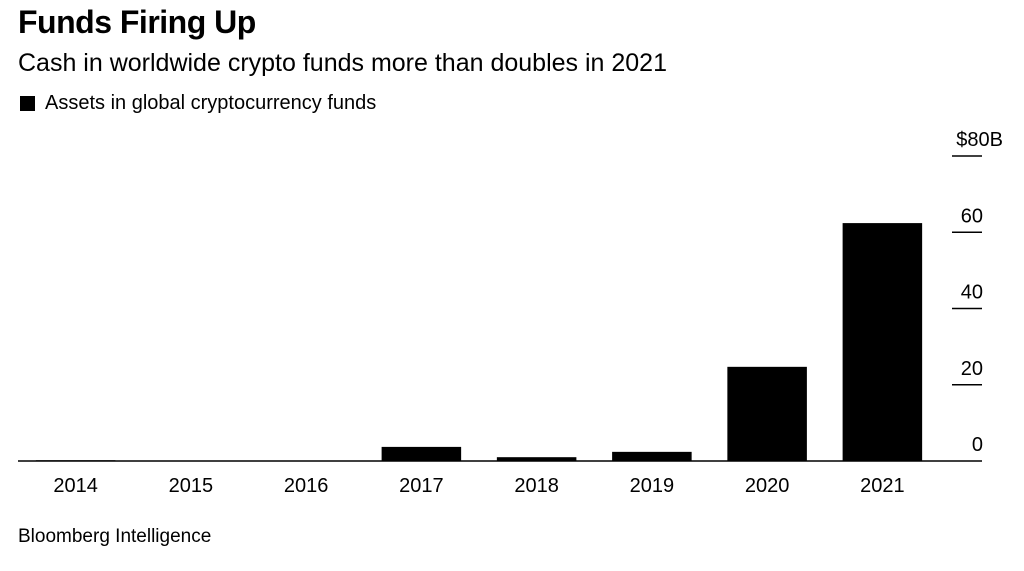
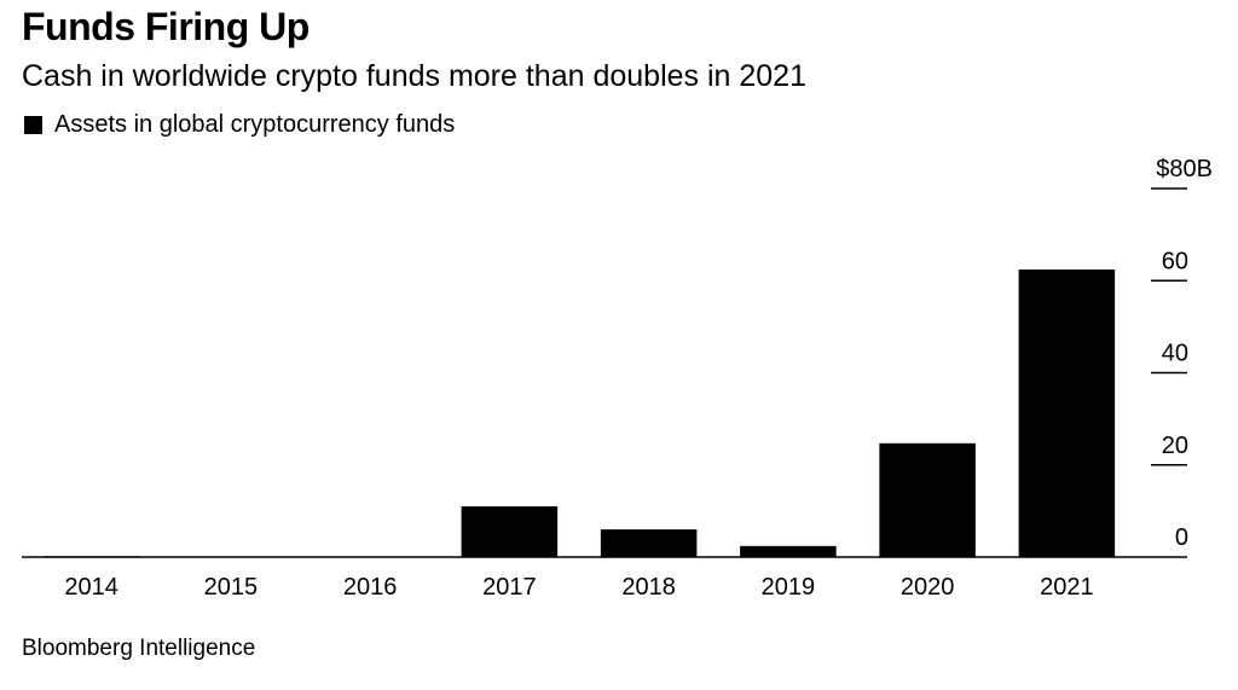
2017: 4 -> 11
2018: 1 -> 6
